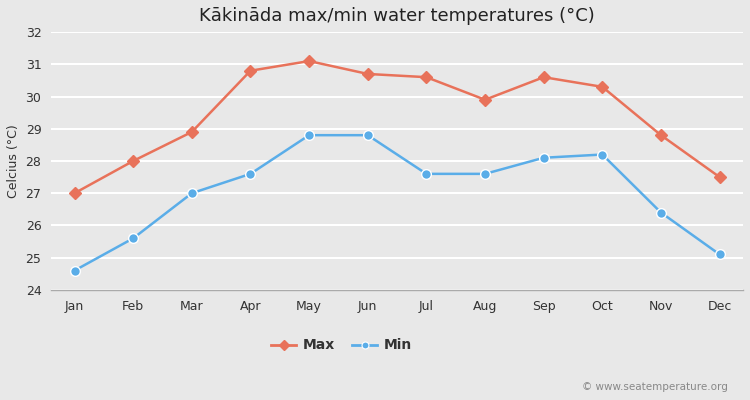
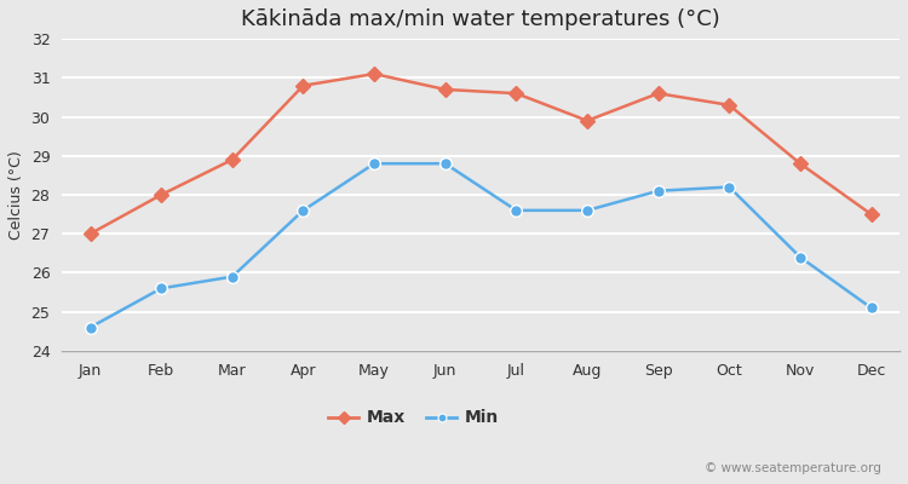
Min/Mar: 27.0 -> 25.9
